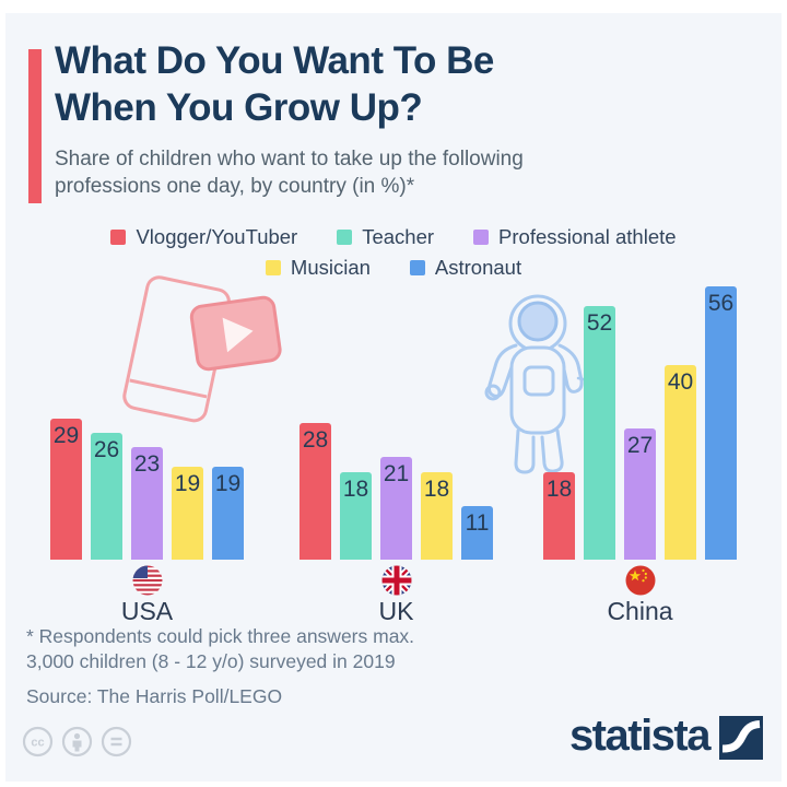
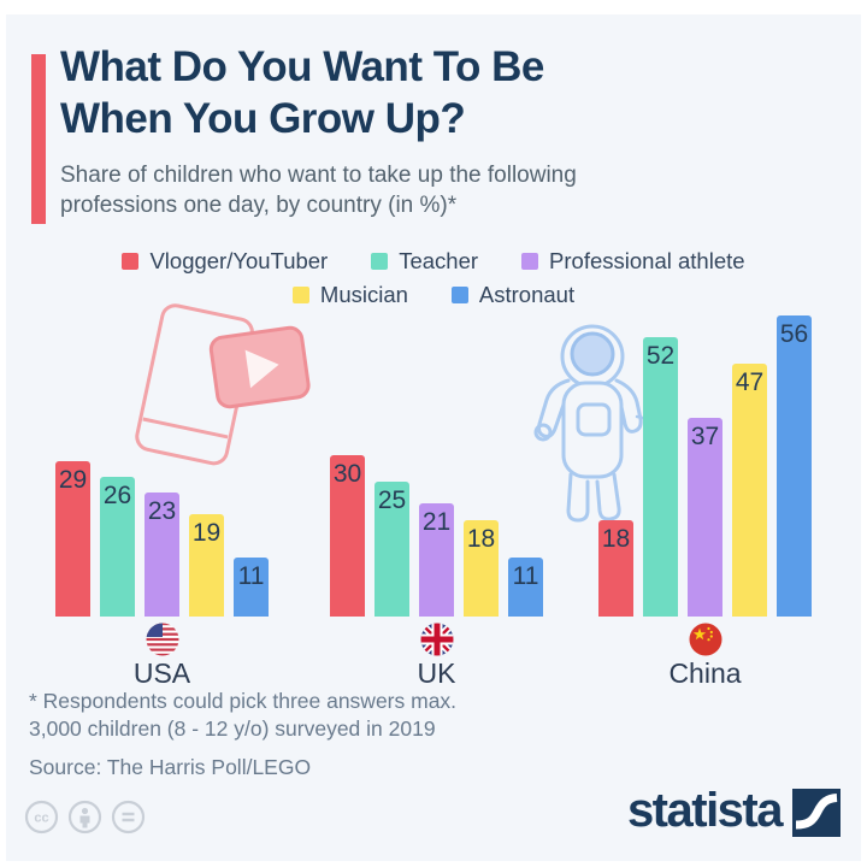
Astronaut/USA: 19 -> 11
Vlogger/YouTuber/UK: 28 -> 30
Teacher/UK: 18 -> 25
Professional athlete/China: 27 -> 37
Musician/China: 40 -> 47
